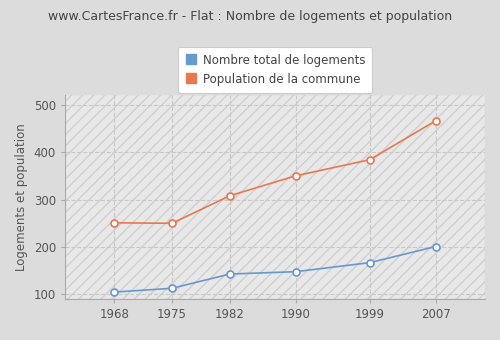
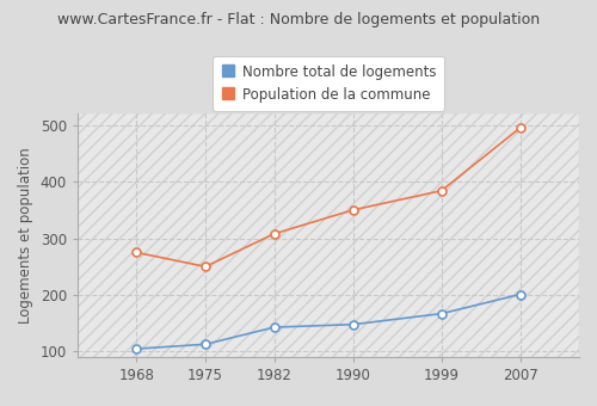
Population de la commune/1968: 251 -> 275
Population de la commune/2007: 466 -> 495
